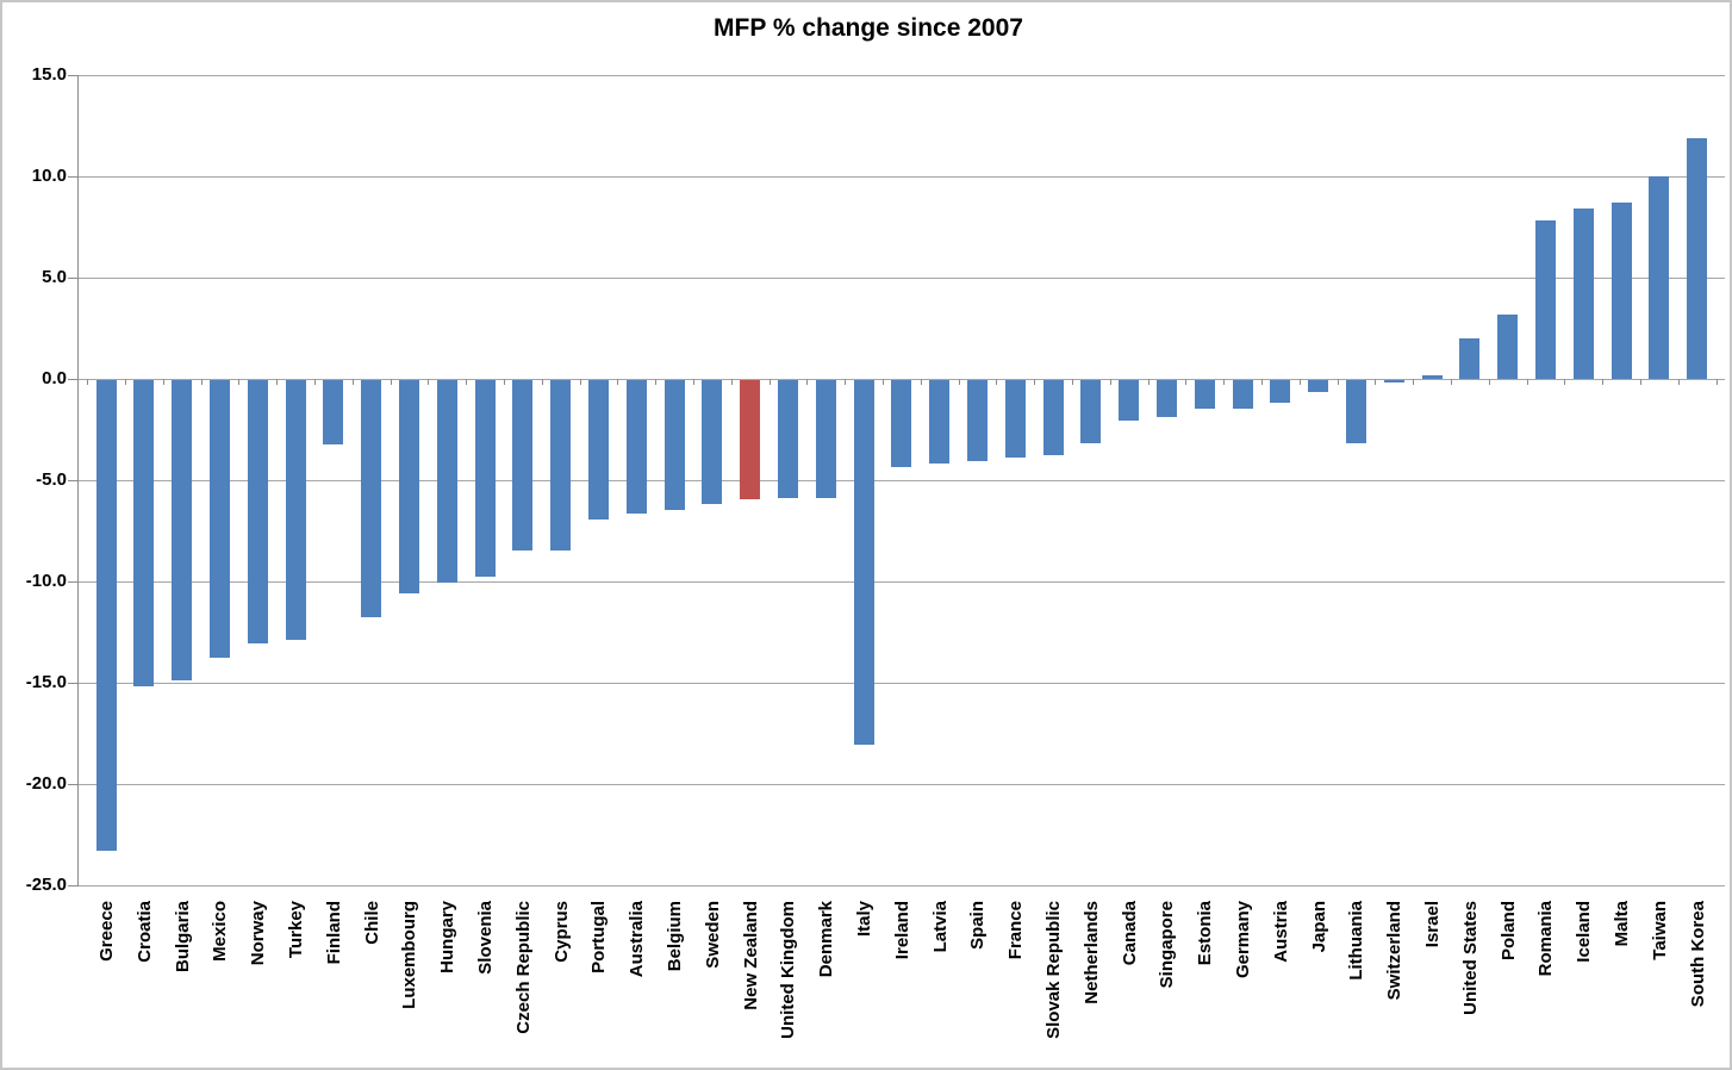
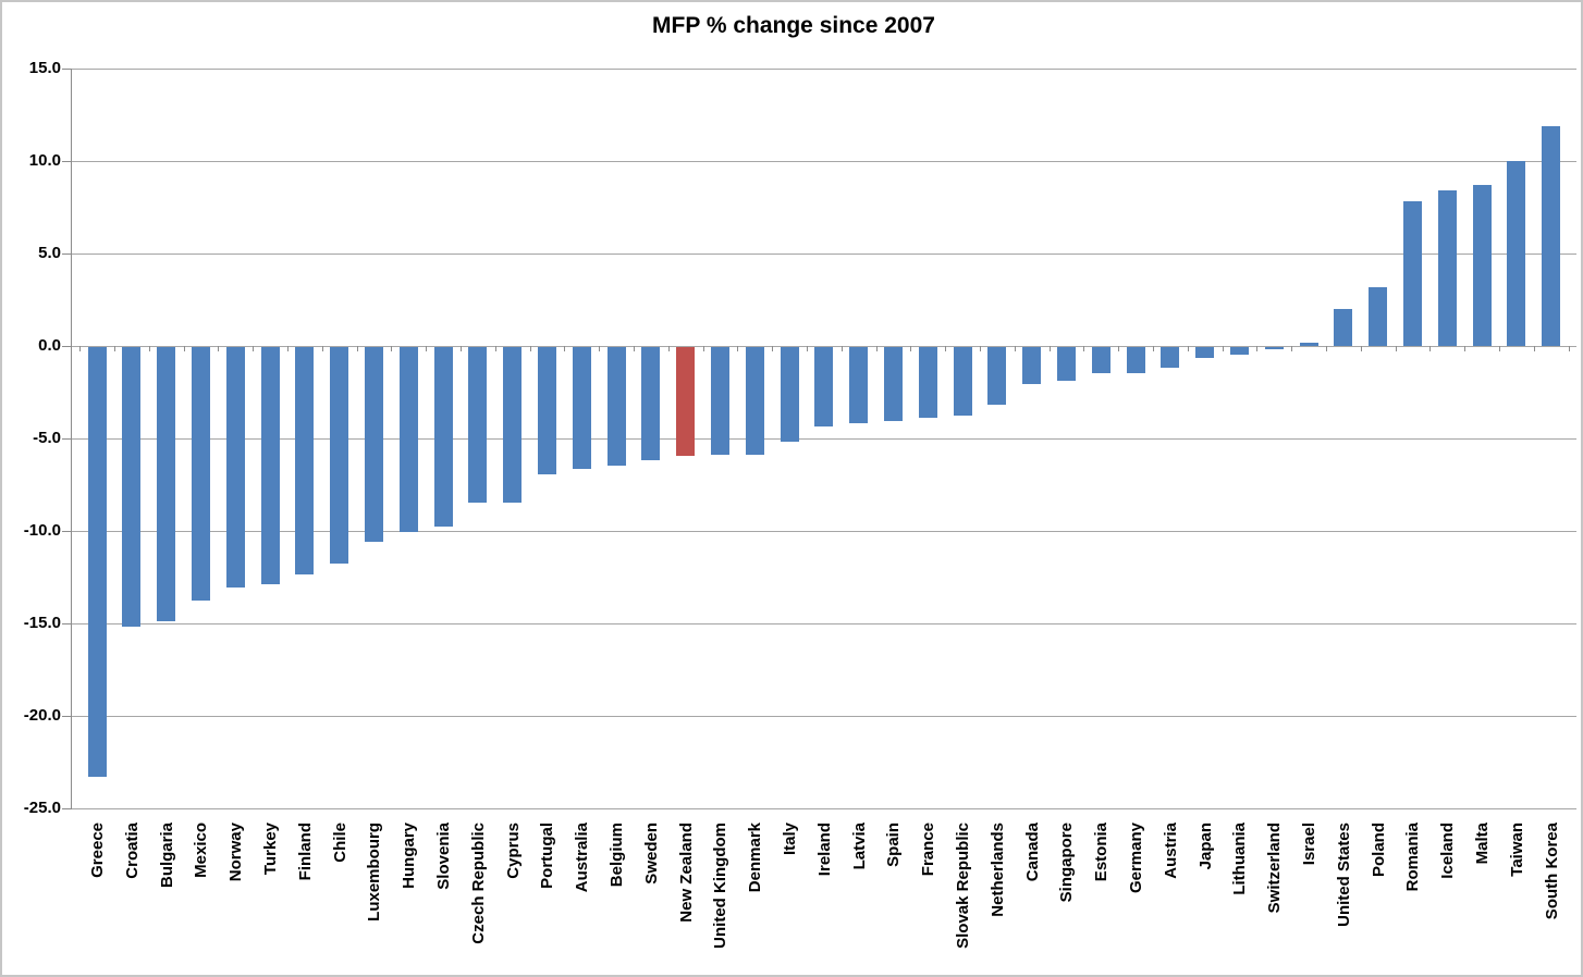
Finland: -3.2 -> -12.3
Italy: -18.0 -> -5.1
Lithuania: -3.1 -> -0.4
